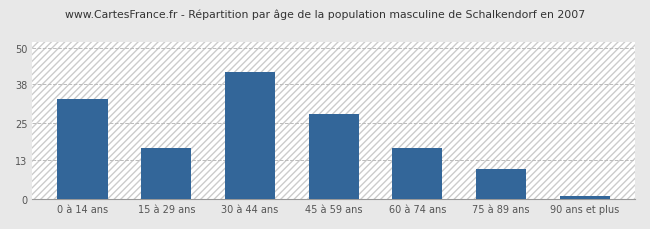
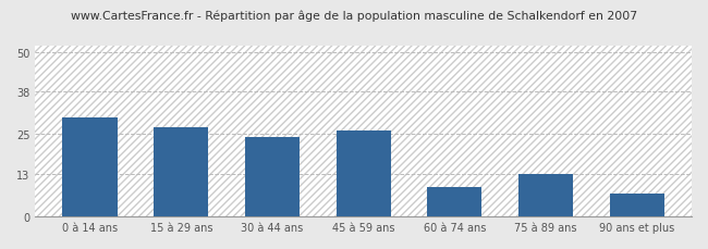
0 à 14 ans: 33 -> 30
15 à 29 ans: 17 -> 27
30 à 44 ans: 42 -> 24
45 à 59 ans: 28 -> 26
60 à 74 ans: 17 -> 9
75 à 89 ans: 10 -> 13
90 ans et plus: 1 -> 7
